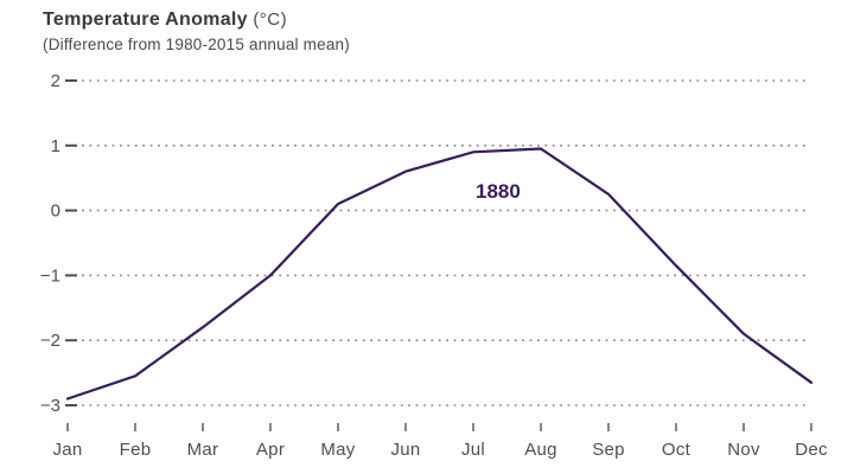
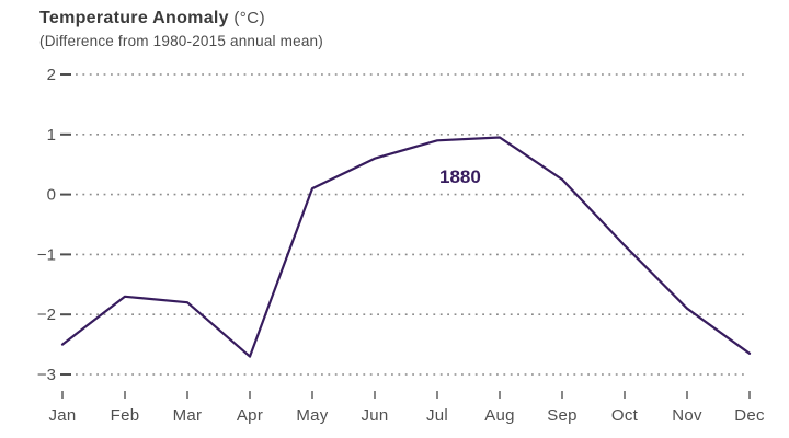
Jan: -2.9 -> -2.5
Feb: -2.5 -> -1.7
Apr: -1.0 -> -2.7
